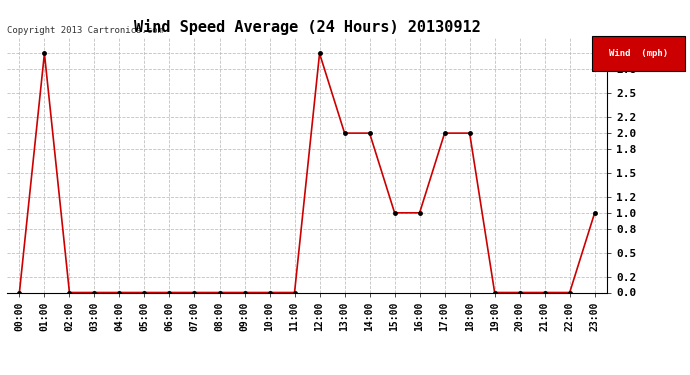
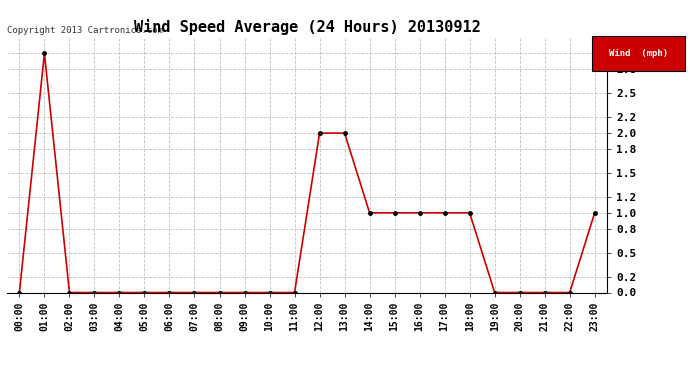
12:00: 3 -> 2
14:00: 2 -> 1
17:00: 2 -> 1
18:00: 2 -> 1
